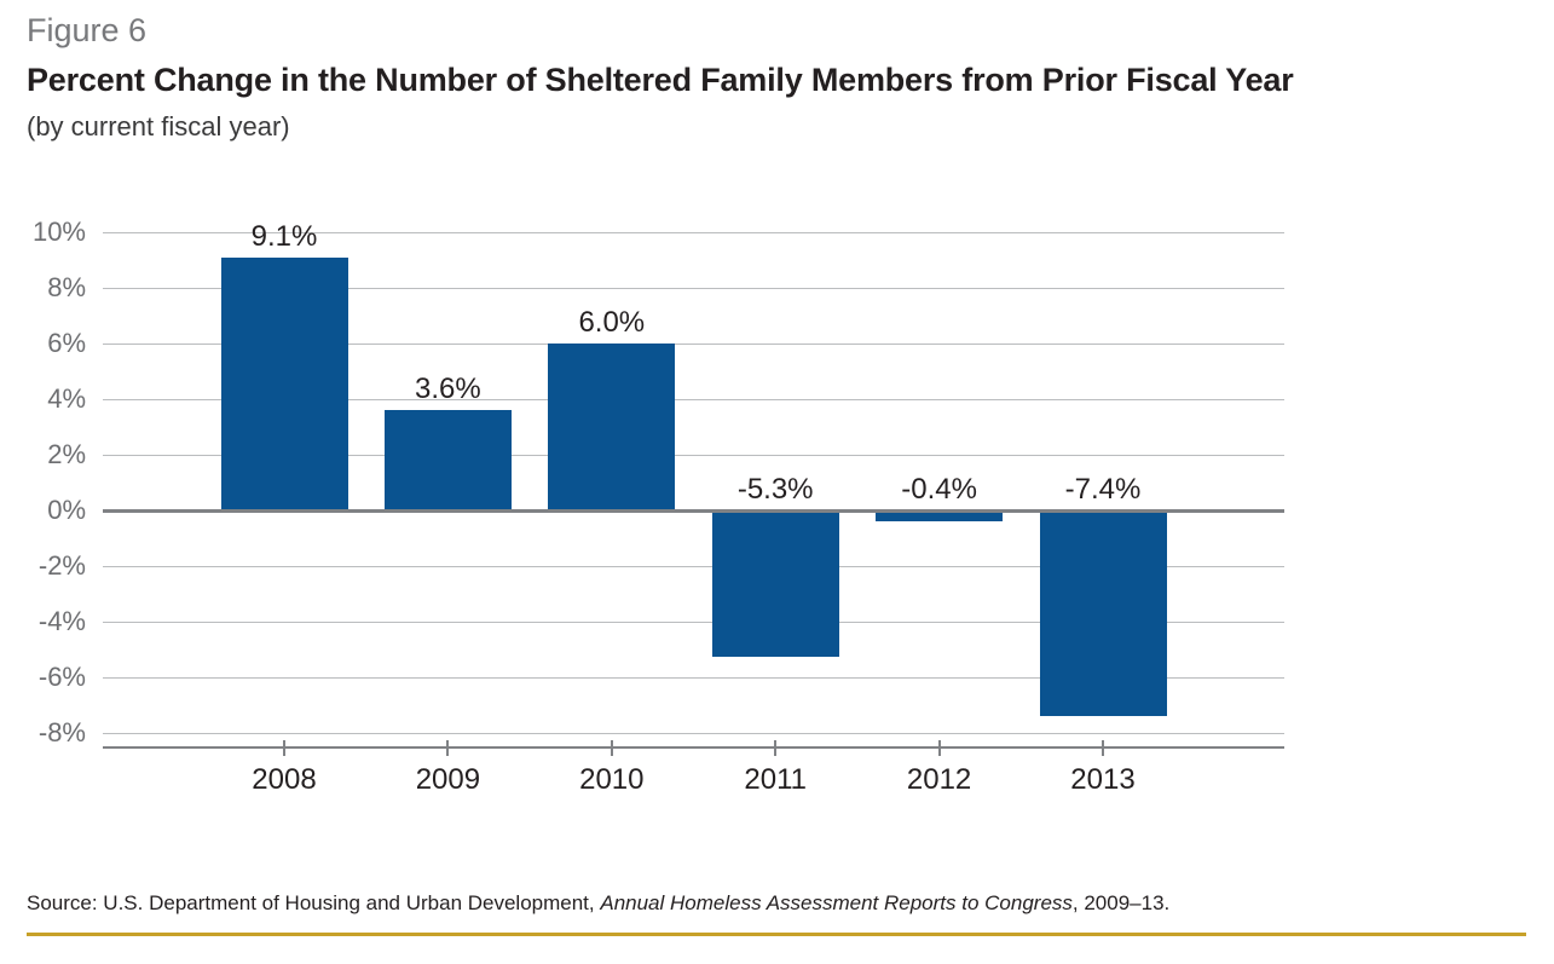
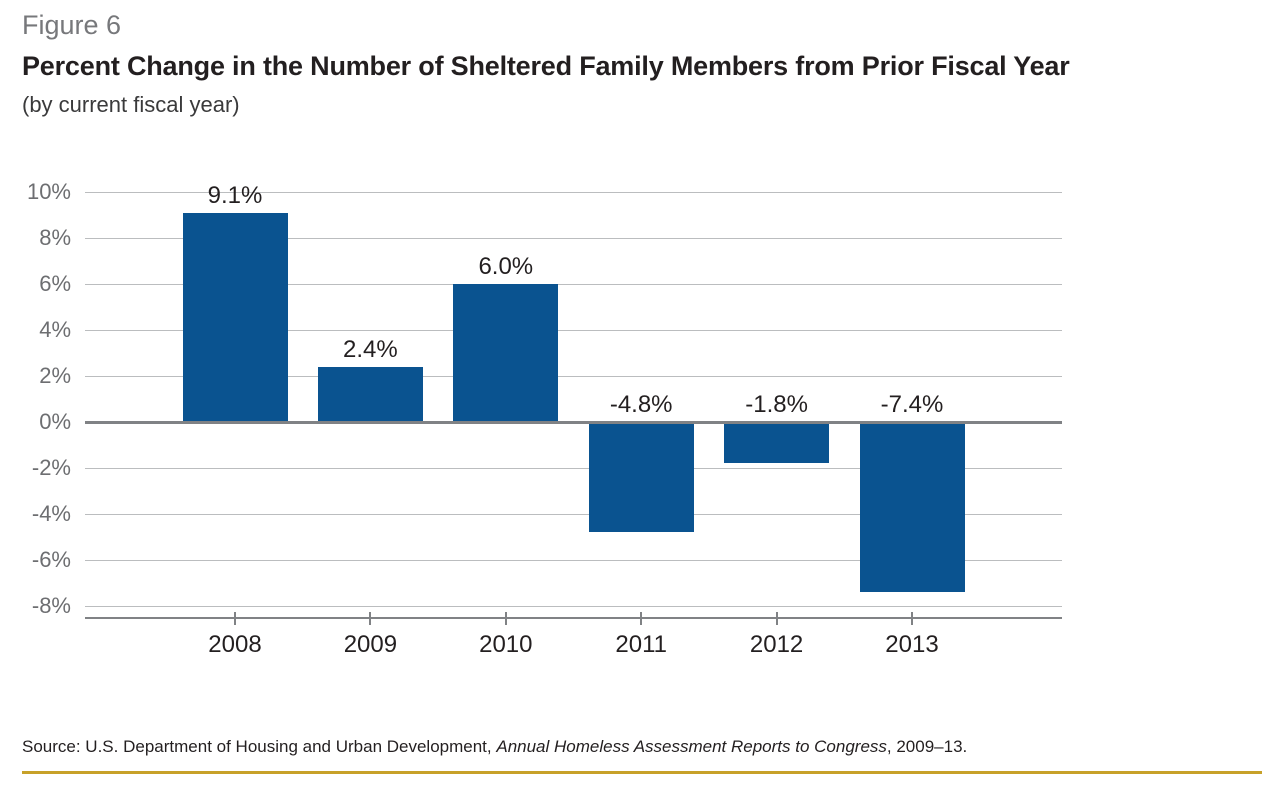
2009: 3.6% -> 2.4%
2011: -5.3% -> -4.8%
2012: -0.4% -> -1.8%
